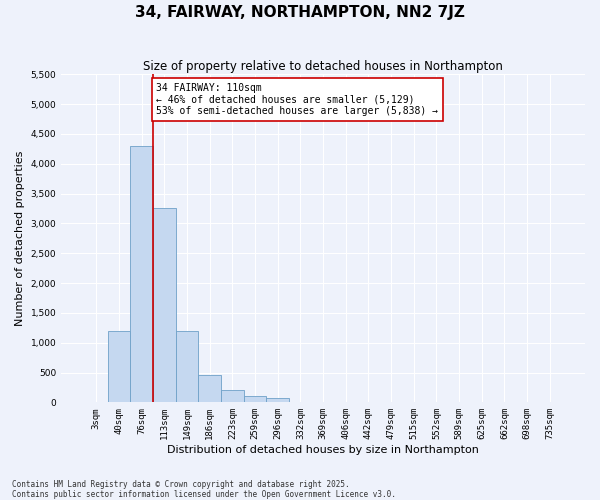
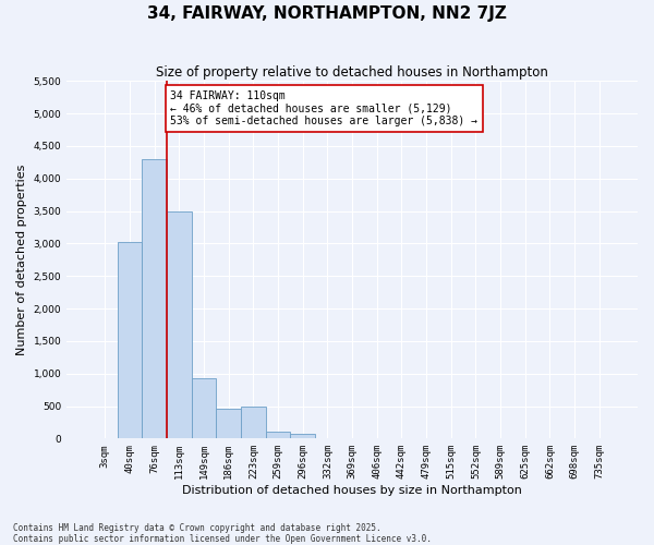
40sqm: 1,200 -> 3,020
113sqm: 3,250 -> 3,500
149sqm: 1,200 -> 920
223sqm: 200 -> 500
